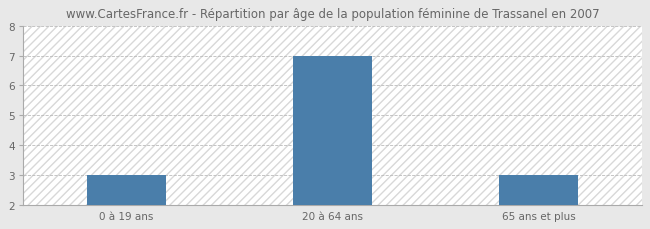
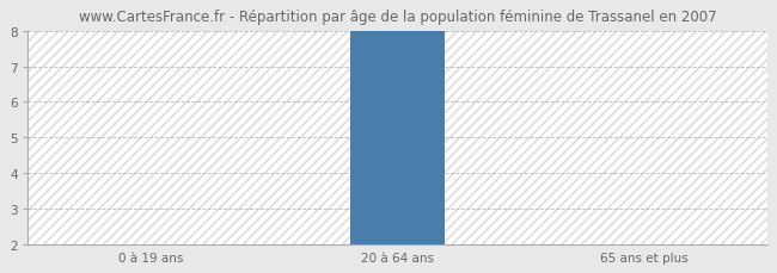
0 à 19 ans: 3 -> 2
20 à 64 ans: 7 -> 8
65 ans et plus: 3 -> 2
